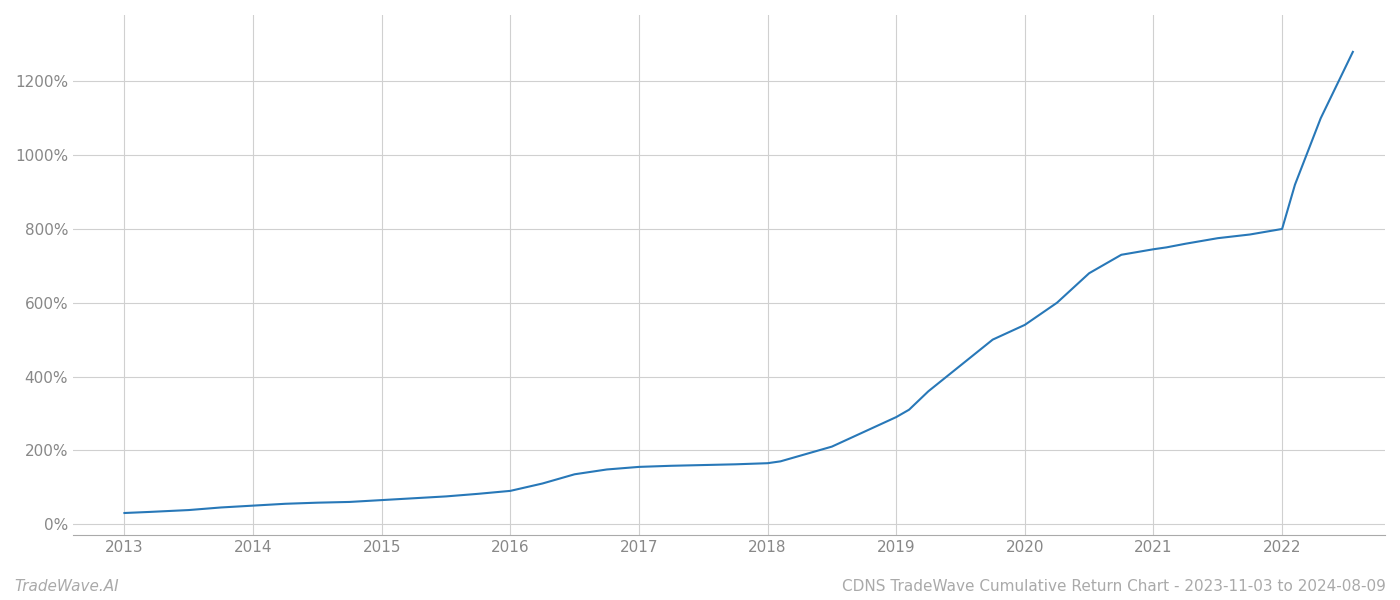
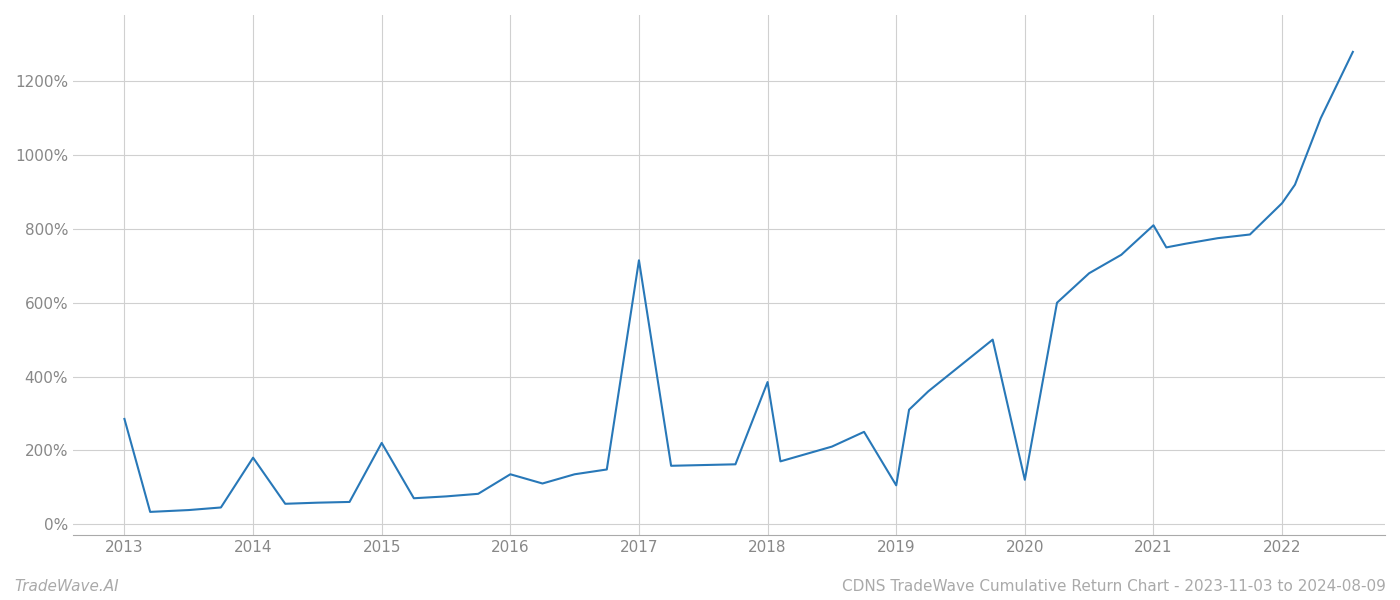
2013: 30% -> 285%
2014: 50% -> 180%
2015: 65% -> 220%
2016: 90% -> 135%
2017: 155% -> 715%
2018: 165% -> 385%
2019: 290% -> 105%
2020: 540% -> 120%
2021: 745% -> 810%
2022: 800% -> 870%
